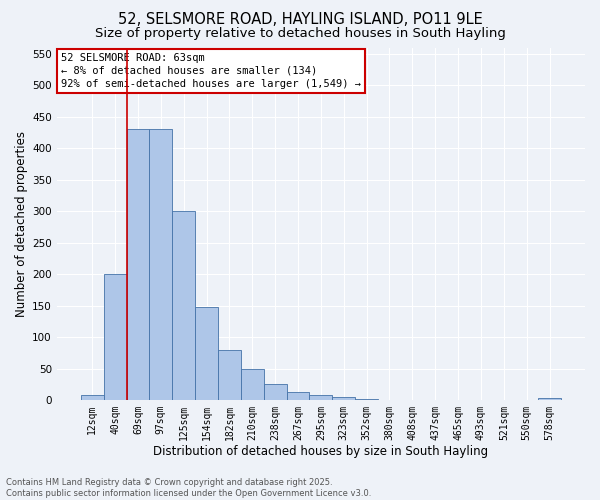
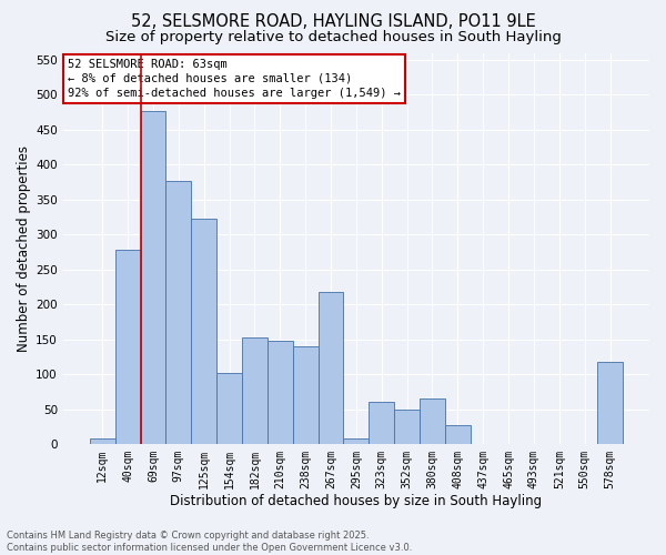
40sqm: 200 -> 278
69sqm: 430 -> 476
97sqm: 430 -> 376
125sqm: 300 -> 322
154sqm: 148 -> 102
182sqm: 80 -> 152
210sqm: 50 -> 148
238sqm: 25 -> 140
267sqm: 13 -> 218
323sqm: 5 -> 60
352sqm: 2 -> 50
380sqm: 1 -> 66
408sqm: 1 -> 28
578sqm: 3 -> 118
